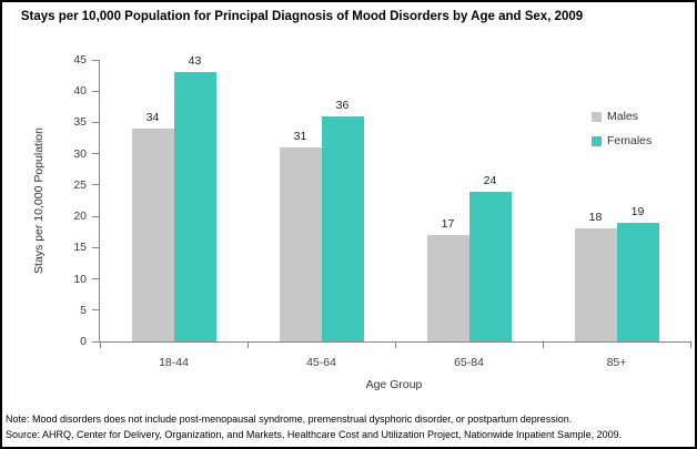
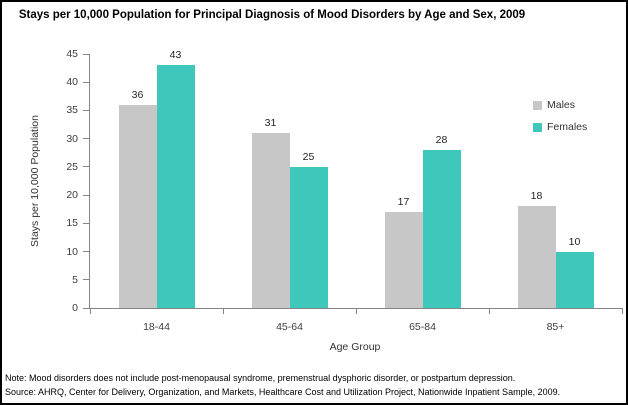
Males/18-44: 34 -> 36
Females/45-64: 36 -> 25
Females/65-84: 24 -> 28
Females/85+: 19 -> 10
